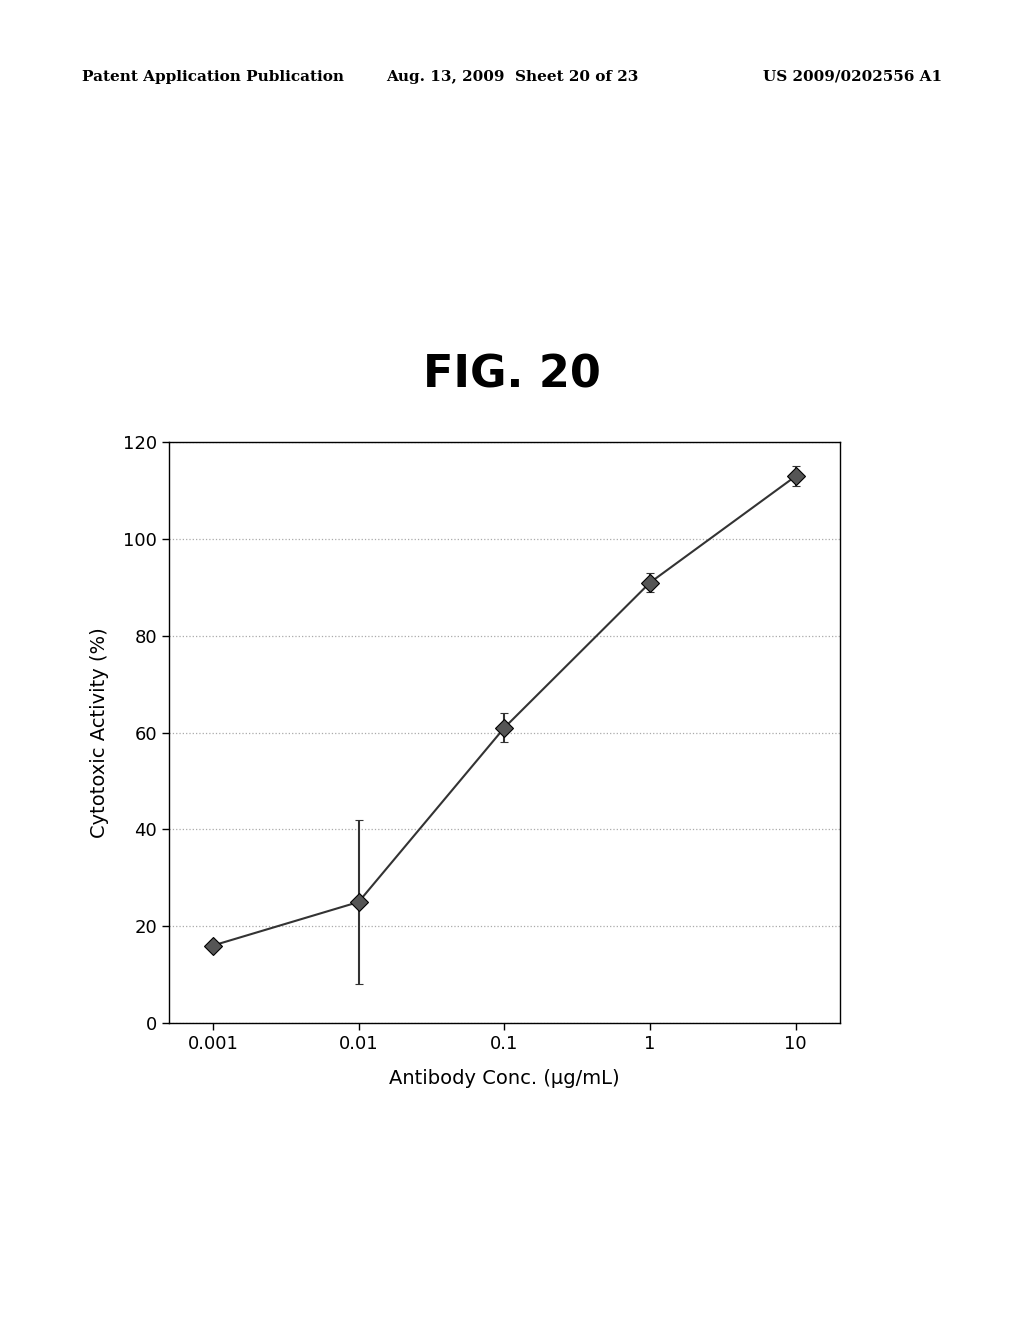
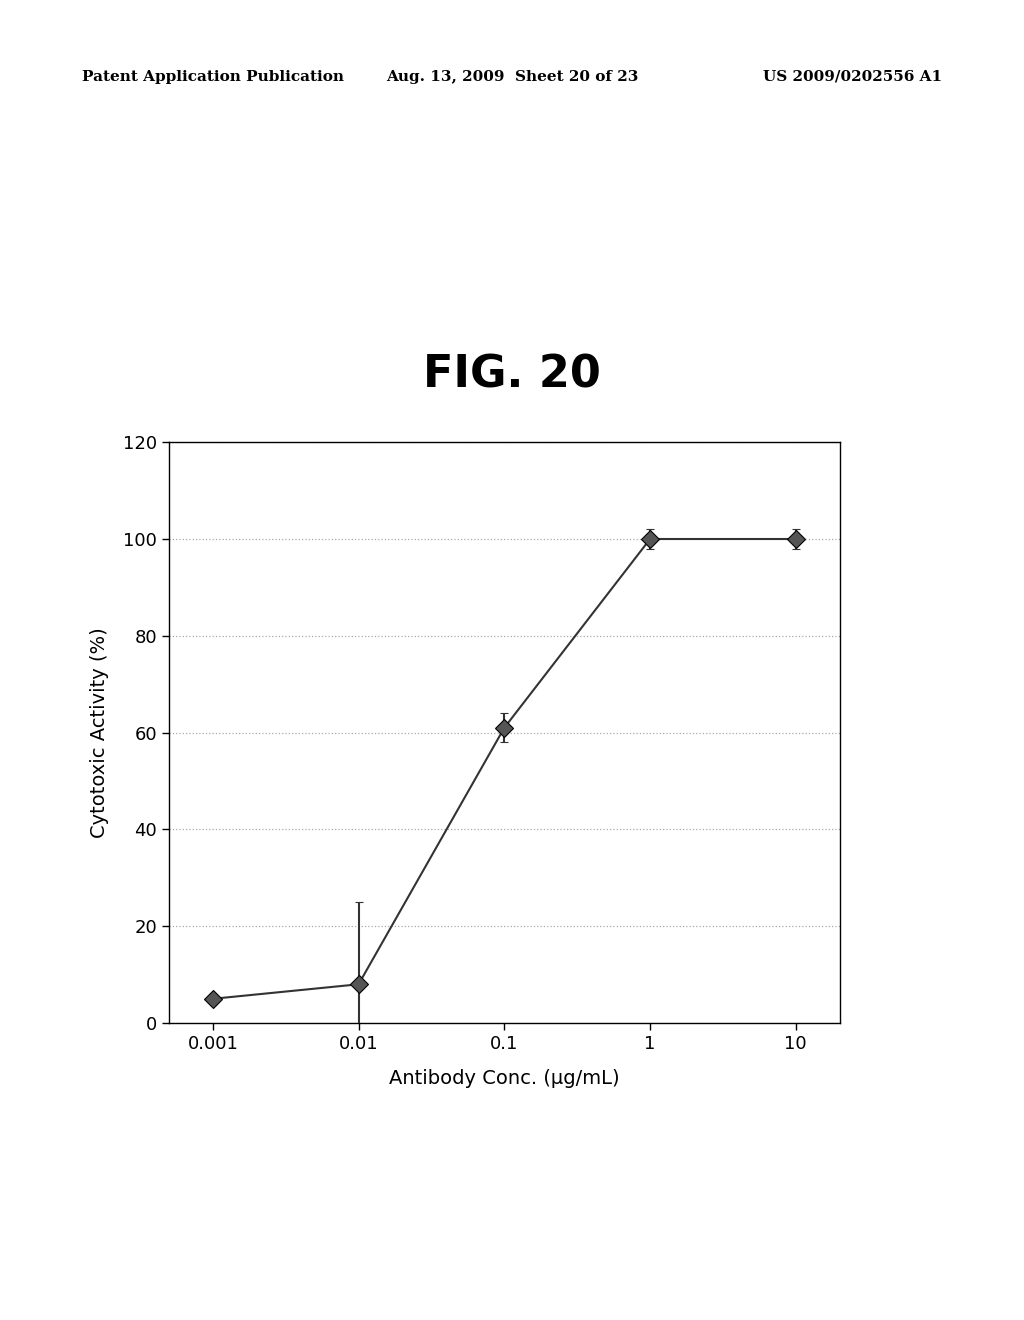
0.001: 16 -> 5
0.01: 25 -> 8
1: 91 -> 100
10: 113 -> 100
